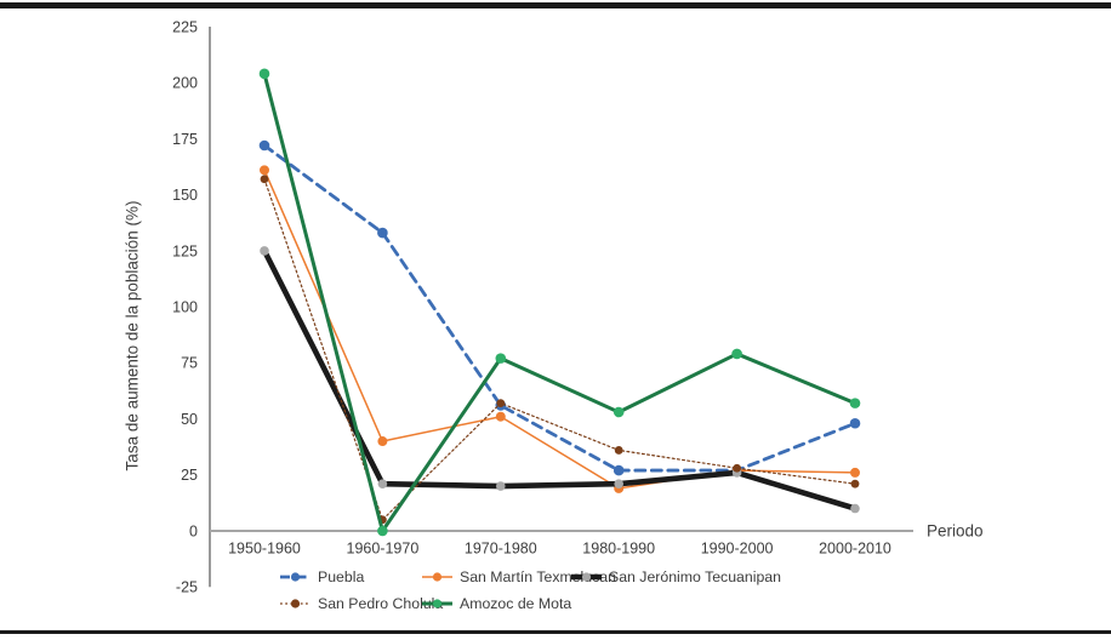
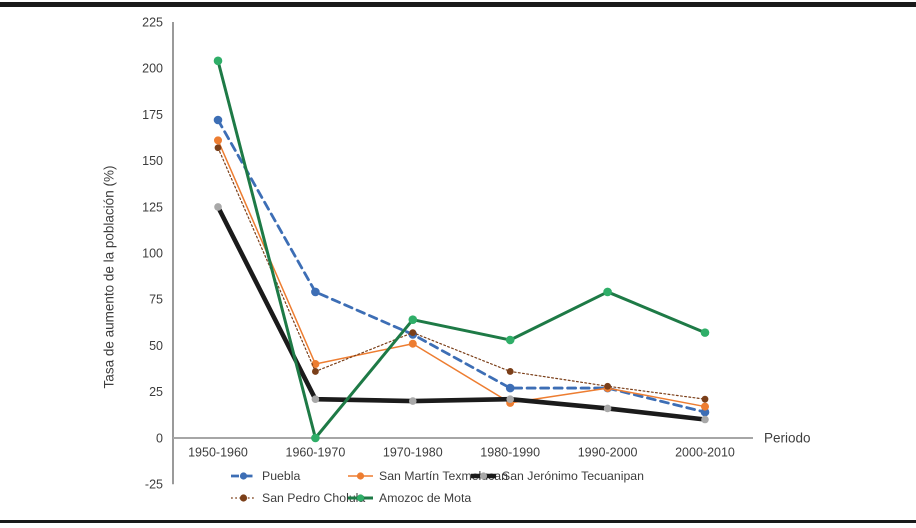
Puebla/1960-1970: 133 -> 79
San Pedro Cholula/1960-1970: 5 -> 36
Amozoc de Mota/1970-1980: 77 -> 64
San Jerónimo Tecuanipan/1990-2000: 26 -> 16
Puebla/2000-2010: 48 -> 14
San Martín Texmelucan/2000-2010: 26 -> 17
